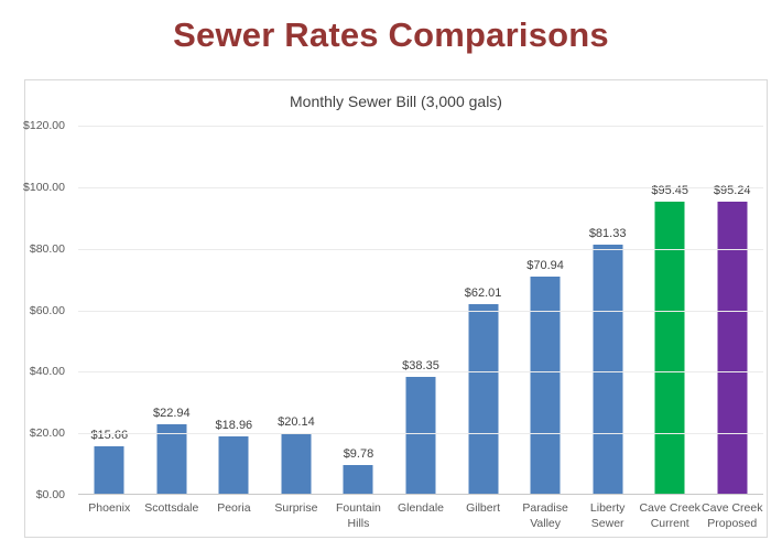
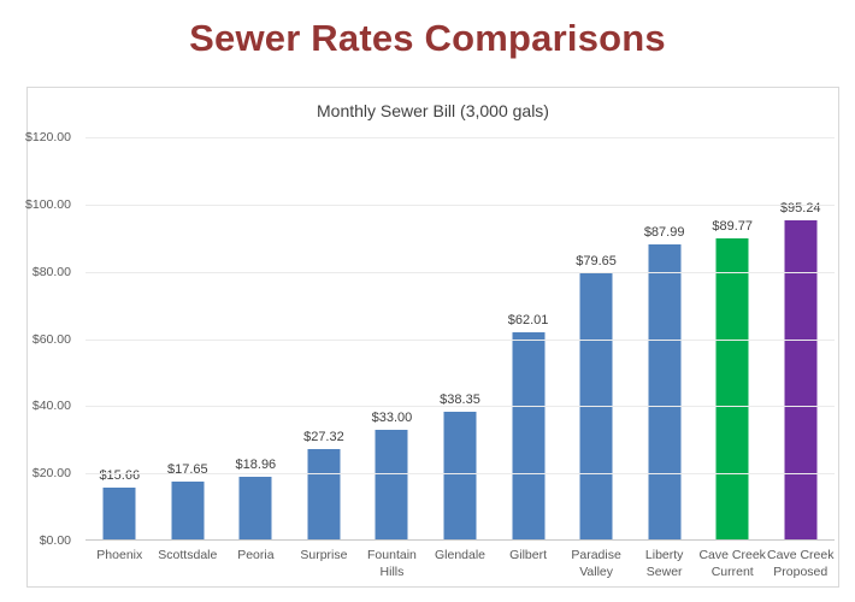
Scottsdale: $22.94 -> $17.65
Surprise: $20.14 -> $27.32
Fountain Hills: $9.78 -> $33.00
Paradise Valley: $70.94 -> $79.65
Liberty Sewer: $81.33 -> $87.99
Cave Creek Current: $95.45 -> $89.77
